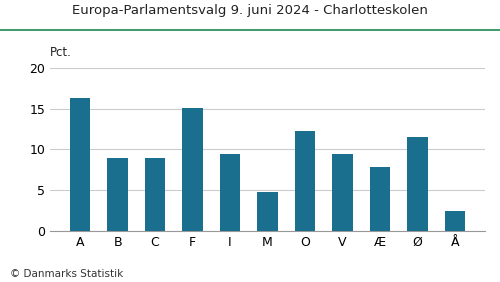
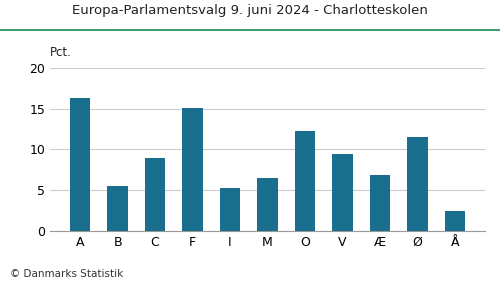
B: 9.0 -> 5.5
I: 9.4 -> 5.3
M: 4.8 -> 6.5
Æ: 7.8 -> 6.9
